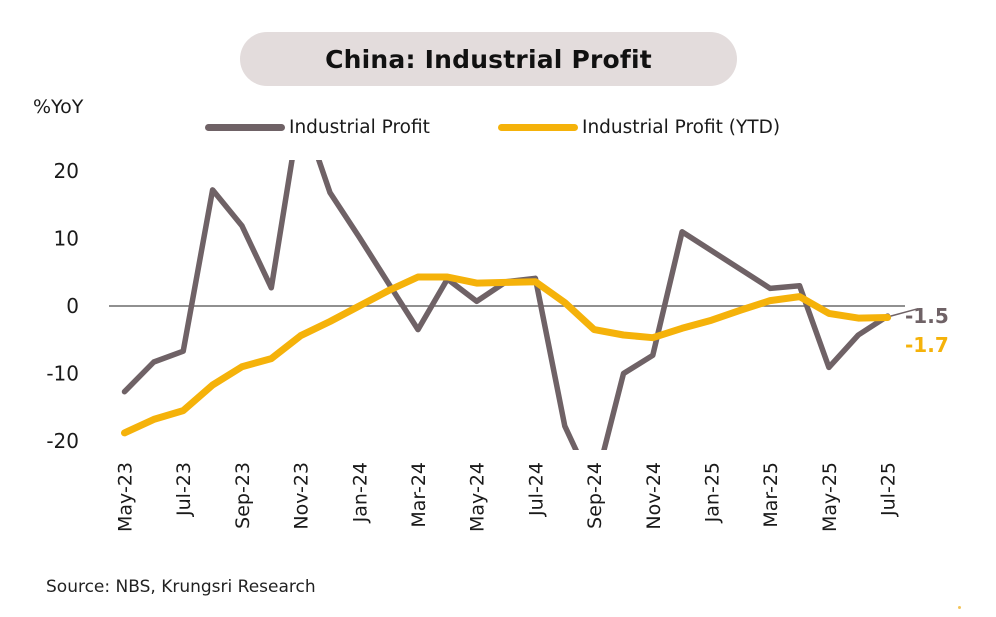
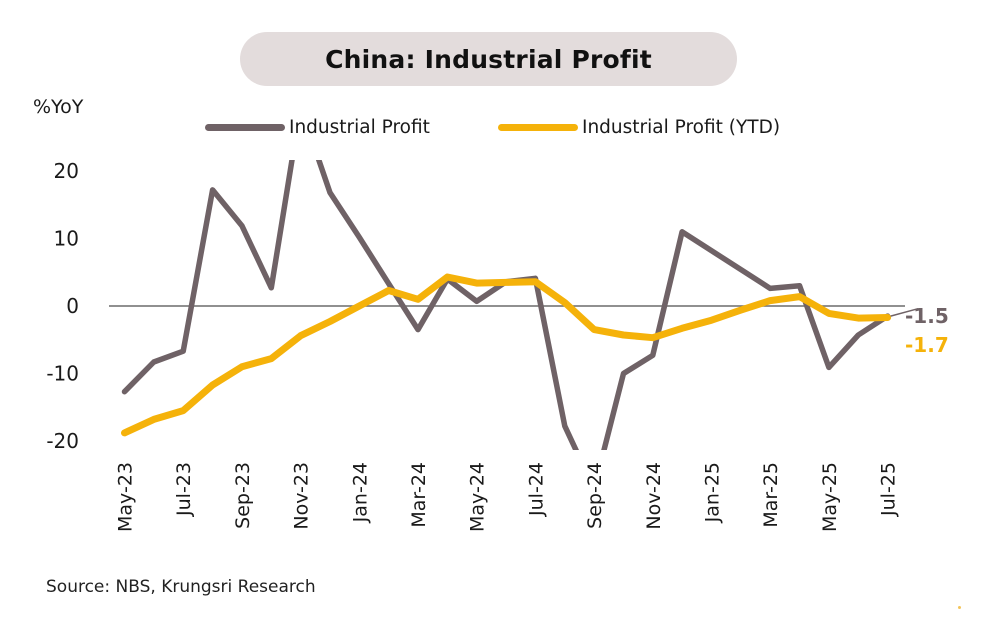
Industrial Profit (YTD)/Mar-24: 4 -> 1
